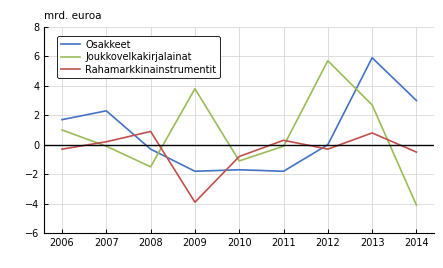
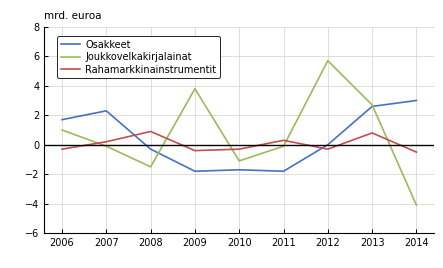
Rahamarkkinainstrumentit/2009: -3.9 -> -0.4
Rahamarkkinainstrumentit/2010: -0.8 -> -0.3
Osakkeet/2013: 5.9 -> 2.6
